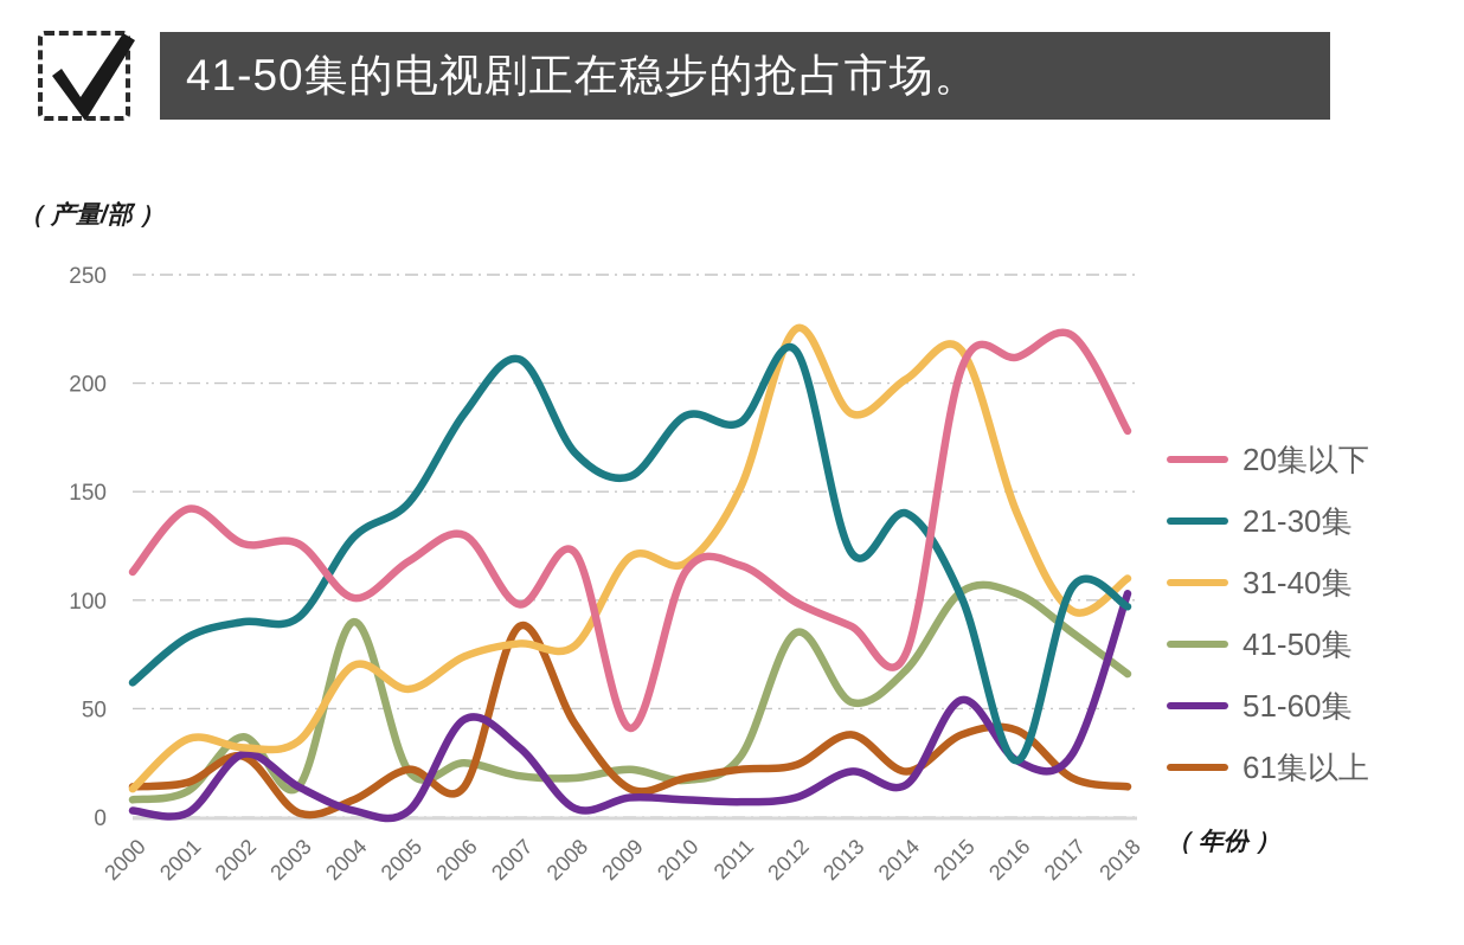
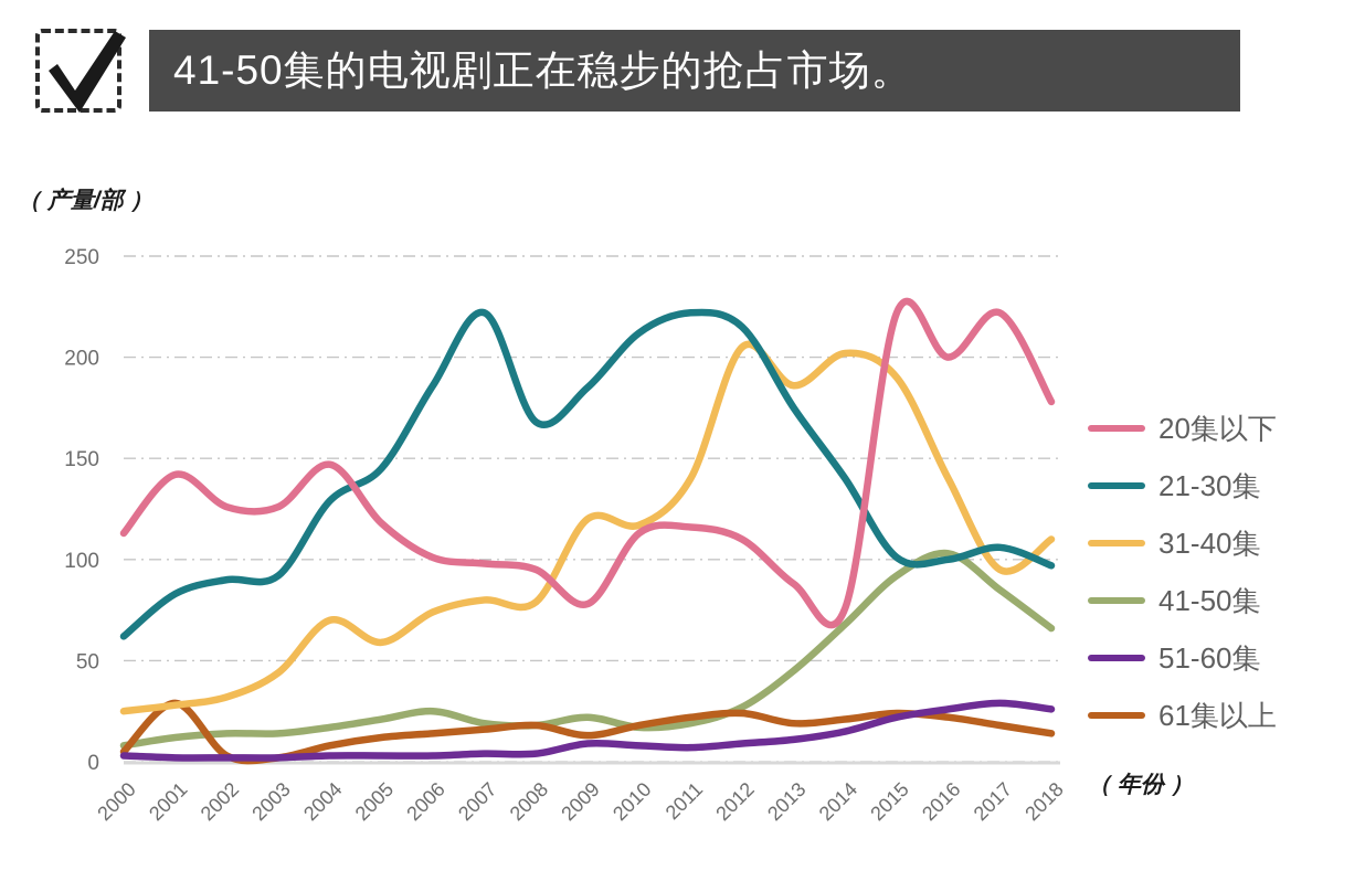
31-40集/2000: 13 -> 25
61集以上/2000: 14 -> 5
31-40集/2001: 36 -> 28
61集以上/2001: 16 -> 29
41-50集/2002: 37 -> 14
51-60集/2002: 29 -> 2
61集以上/2002: 28 -> 3
31-40集/2003: 35 -> 44
51-60集/2003: 14 -> 2
20集以下/2004: 101 -> 147
41-50集/2004: 90 -> 17
61集以上/2005: 22 -> 12
20集以下/2006: 130 -> 101
51-60集/2006: 45 -> 3
21-30集/2007: 211 -> 222
51-60集/2007: 32 -> 4
61集以上/2007: 88 -> 16
20集以下/2008: 122 -> 95
61集以上/2008: 43 -> 18
20集以下/2009: 41 -> 78
21-30集/2009: 157 -> 185
21-30集/2010: 185 -> 212
21-30集/2011: 182 -> 222
31-40集/2011: 152 -> 140
41-50集/2011: 28 -> 19
20集以下/2012: 99 -> 110
31-40集/2012: 225 -> 205
41-50集/2012: 85 -> 27
21-30集/2013: 122 -> 175
41-50集/2013: 53 -> 45
51-60集/2013: 21 -> 11
61集以上/2013: 38 -> 19
20集以下/2015: 207 -> 222
31-40集/2015: 215 -> 190
41-50集/2015: 104 -> 92
51-60集/2015: 54 -> 22
61集以上/2015: 38 -> 24
20集以下/2016: 212 -> 200
21-30集/2016: 26 -> 100
61集以上/2016: 40 -> 22
51-60集/2018: 103 -> 26
